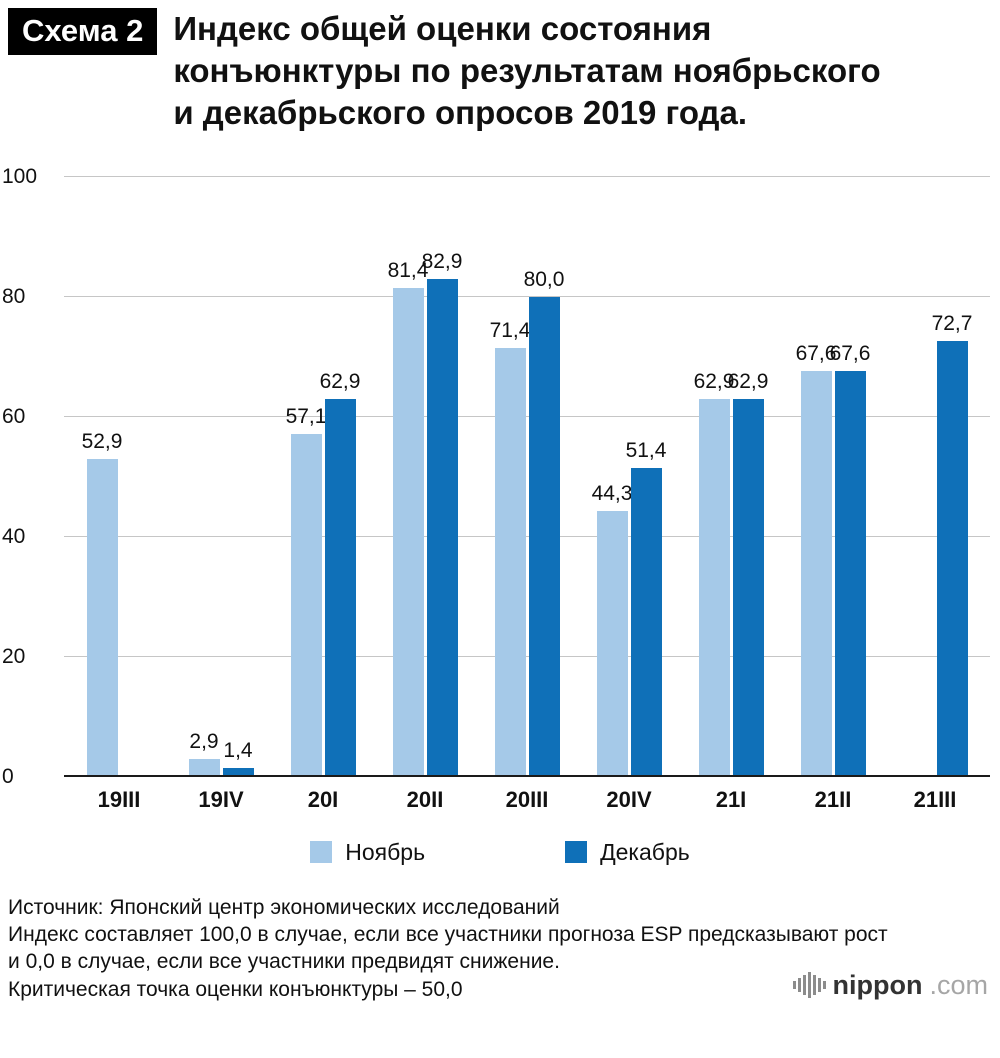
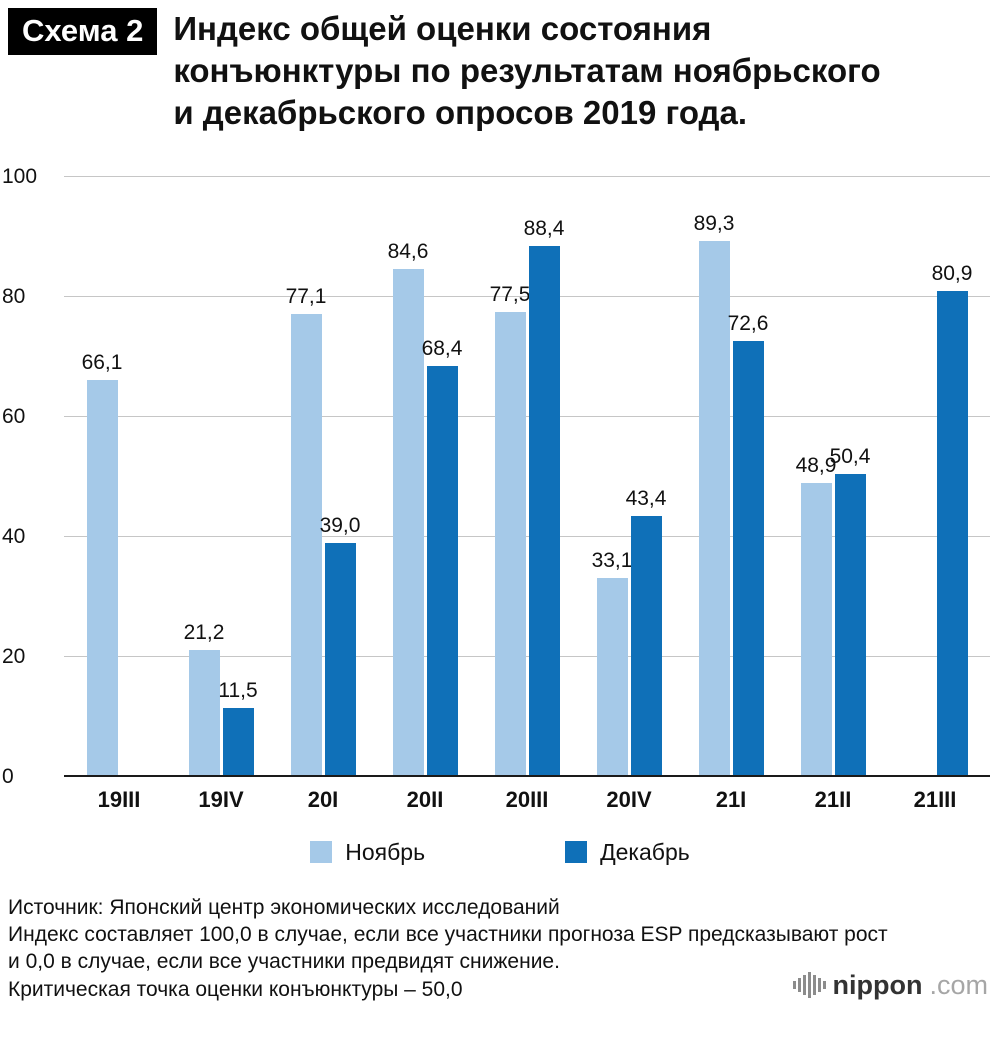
Ноябрь/19III: 52,9 -> 66,1
Ноябрь/19IV: 2,9 -> 21,2
Декабрь/19IV: 1,4 -> 11,5
Ноябрь/20I: 57,1 -> 77,1
Декабрь/20I: 62,9 -> 39,0
Ноябрь/20II: 81,4 -> 84,6
Декабрь/20II: 82,9 -> 68,4
Ноябрь/20III: 71,4 -> 77,5
Декабрь/20III: 80,0 -> 88,4
Ноябрь/20IV: 44,3 -> 33,1
Декабрь/20IV: 51,4 -> 43,4
Ноябрь/21I: 62,9 -> 89,3
Декабрь/21I: 62,9 -> 72,6
Ноябрь/21II: 67,6 -> 48,9
Декабрь/21II: 67,6 -> 50,4
Декабрь/21III: 72,7 -> 80,9
